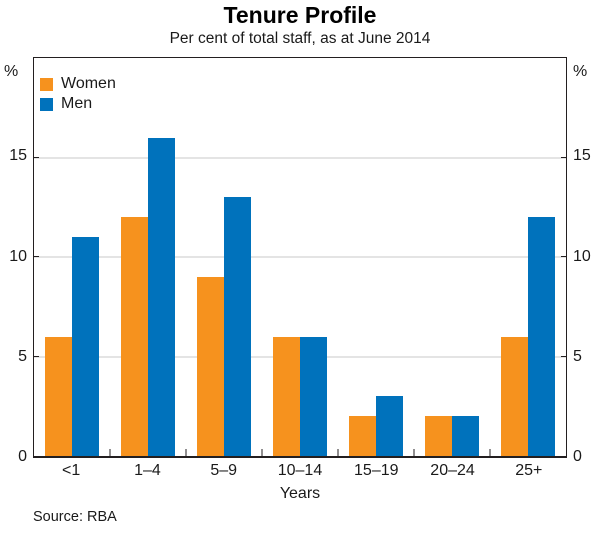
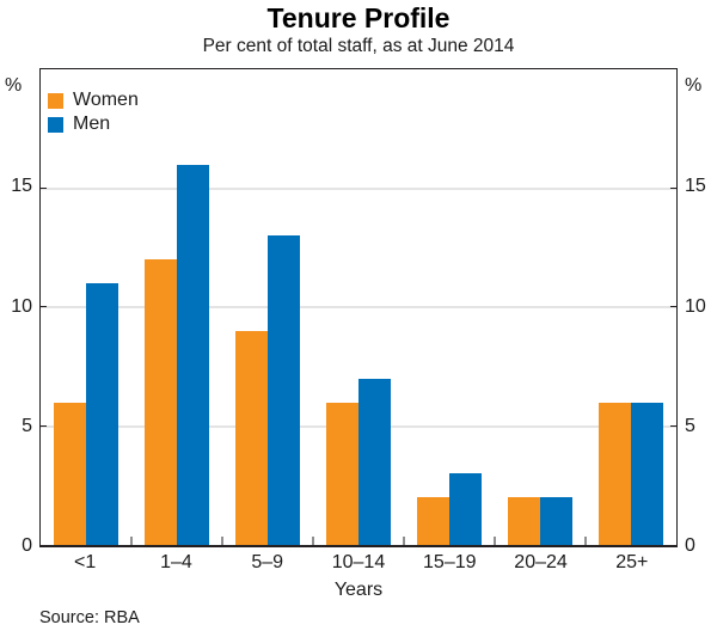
Men/10–14: 6 -> 7
Men/25+: 12 -> 6
